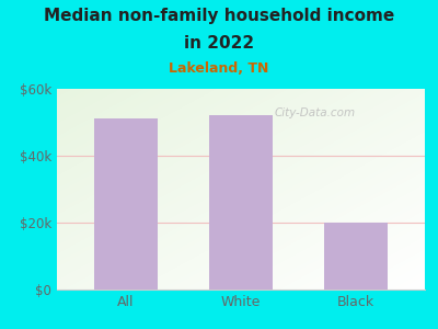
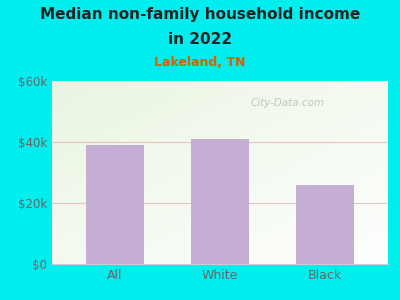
All: $51k -> $39k
White: $52k -> $41k
Black: $20k -> $26k
